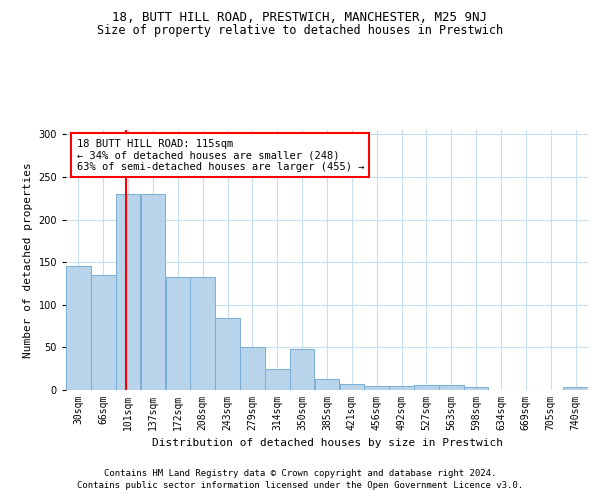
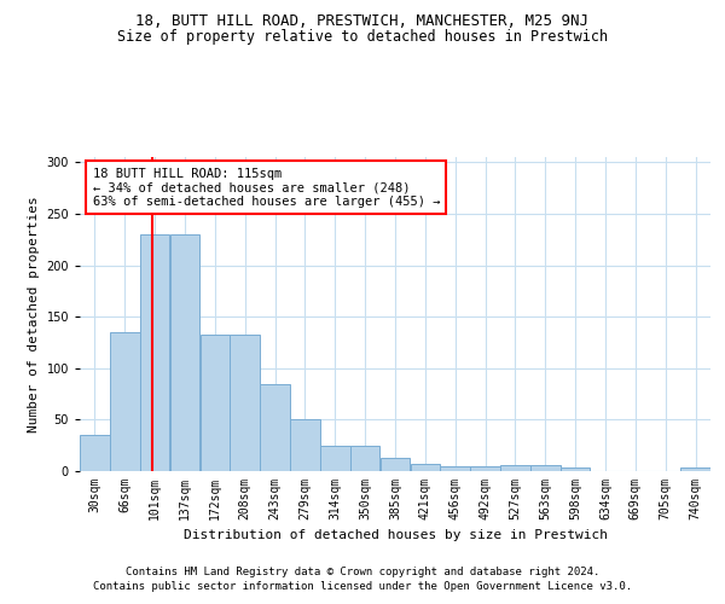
30sqm: 146 -> 35
350sqm: 48 -> 25
